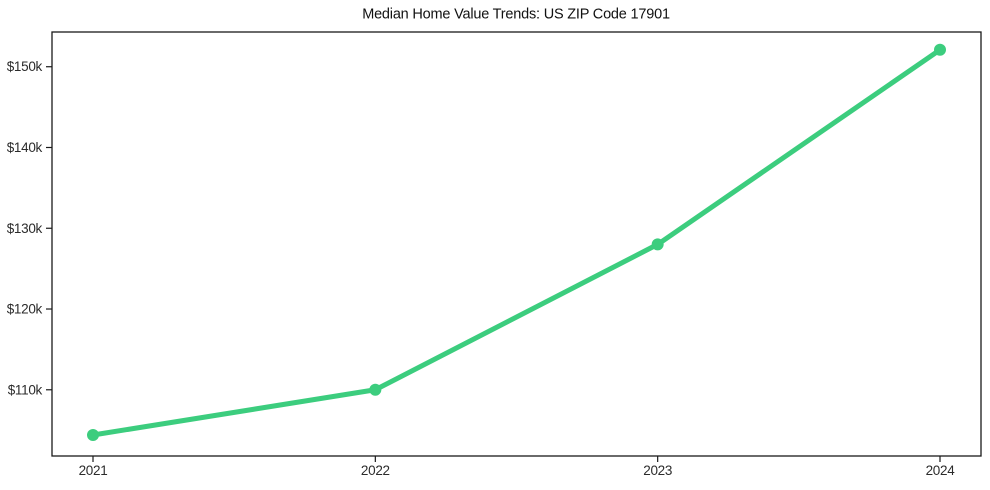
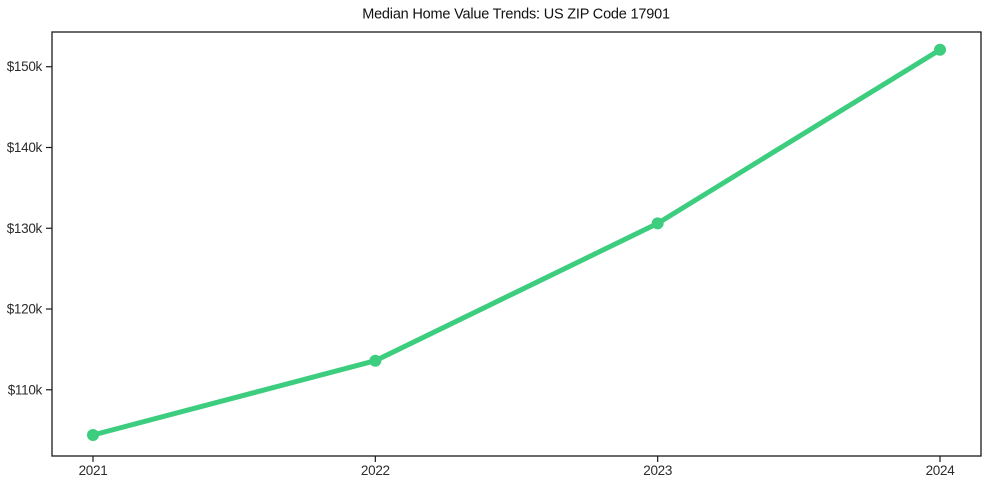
2022: $110k -> $114k
2023: $128k -> $131k
